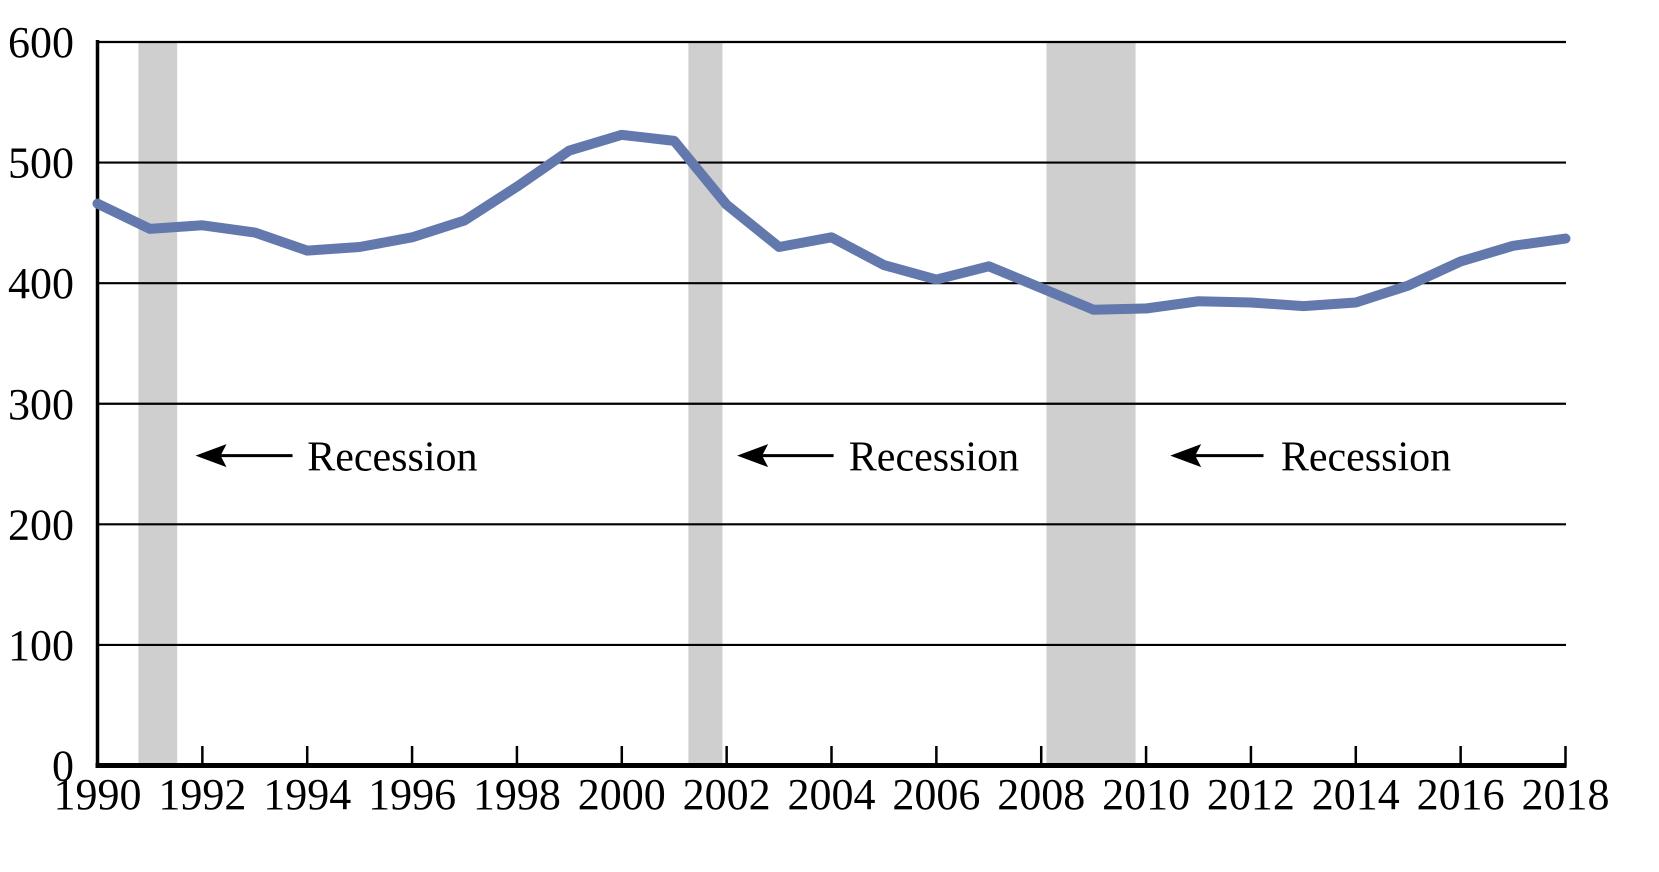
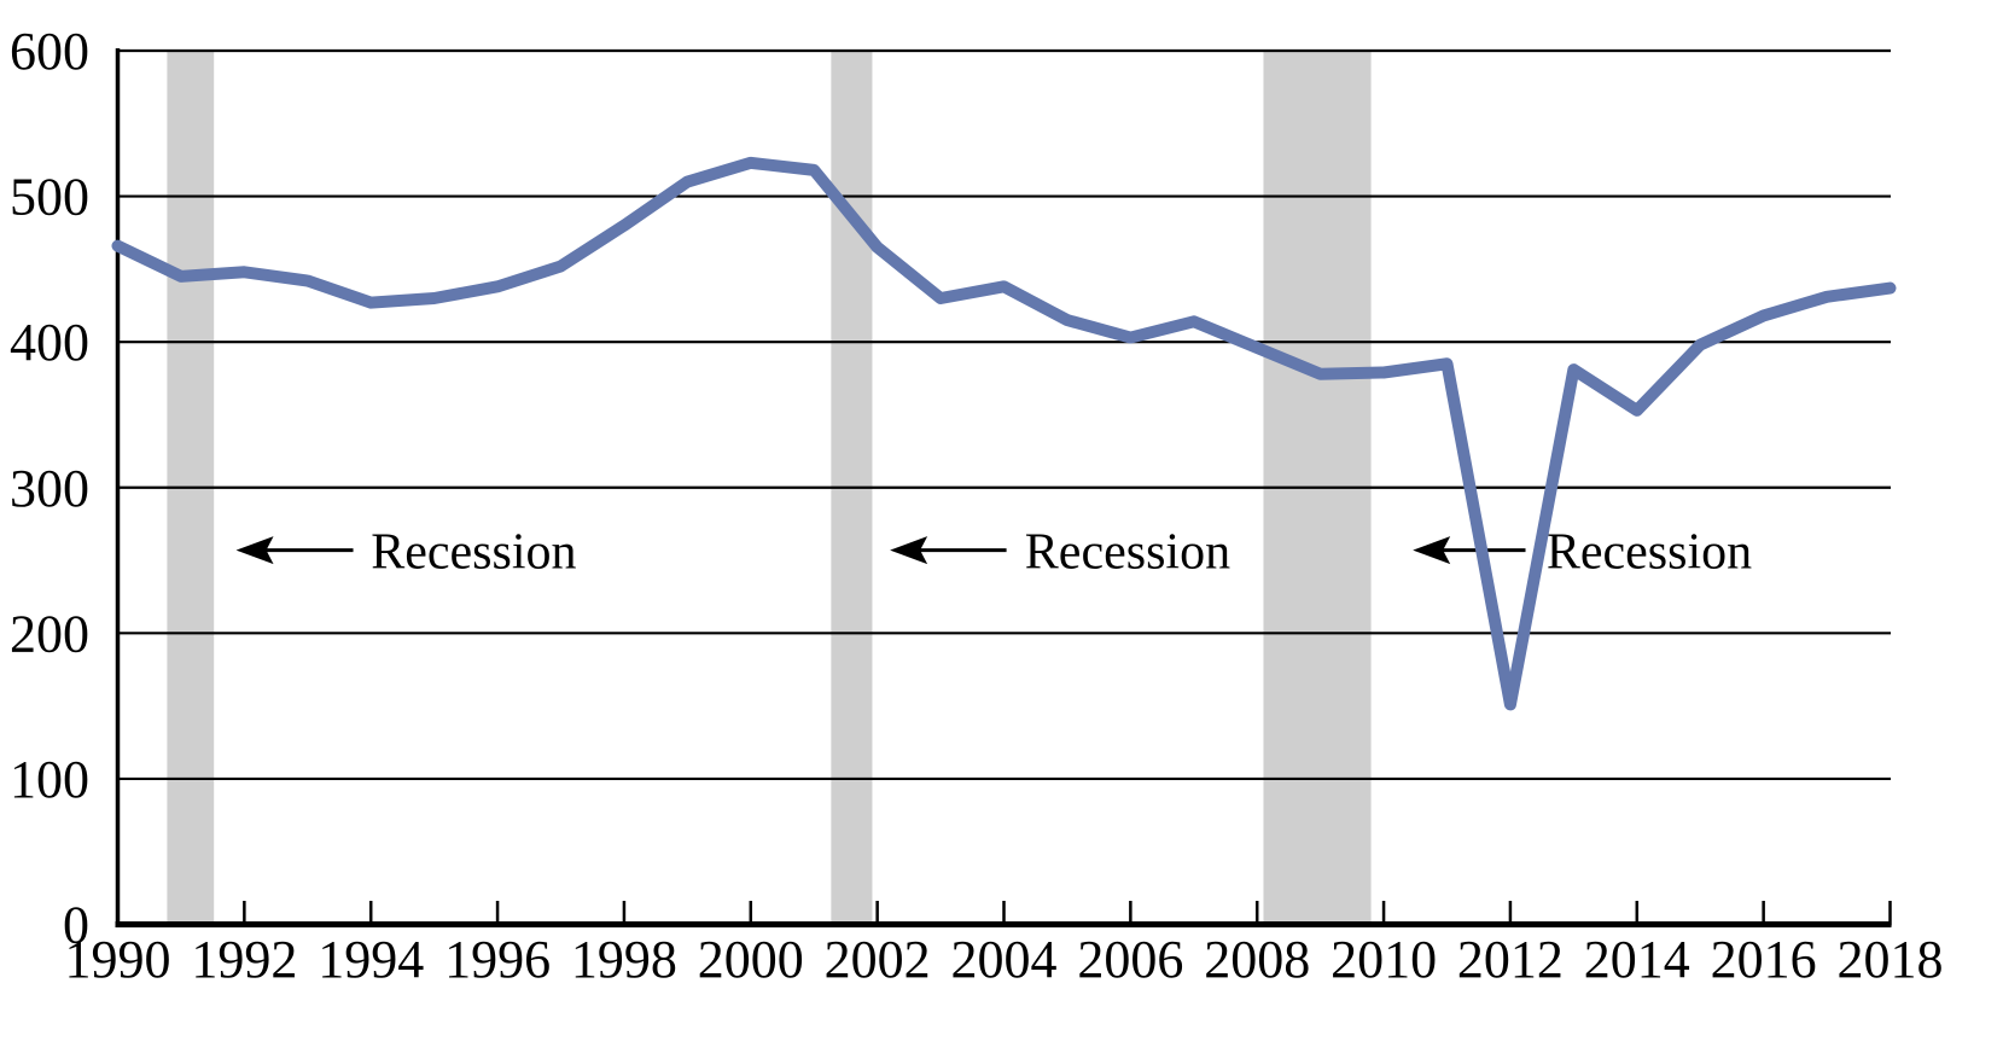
2012: 384 -> 151
2014: 384 -> 353
